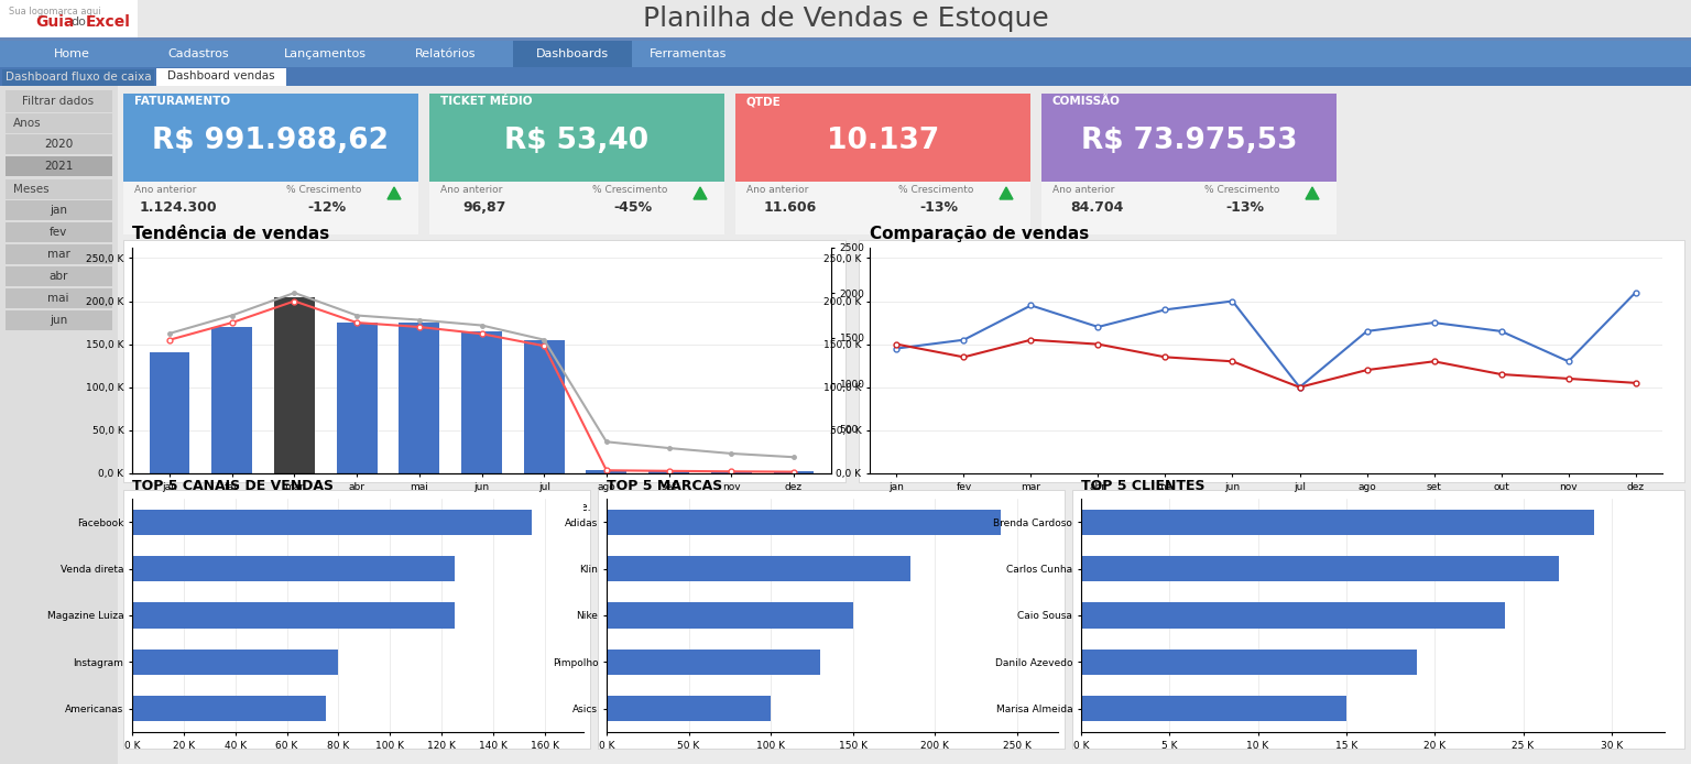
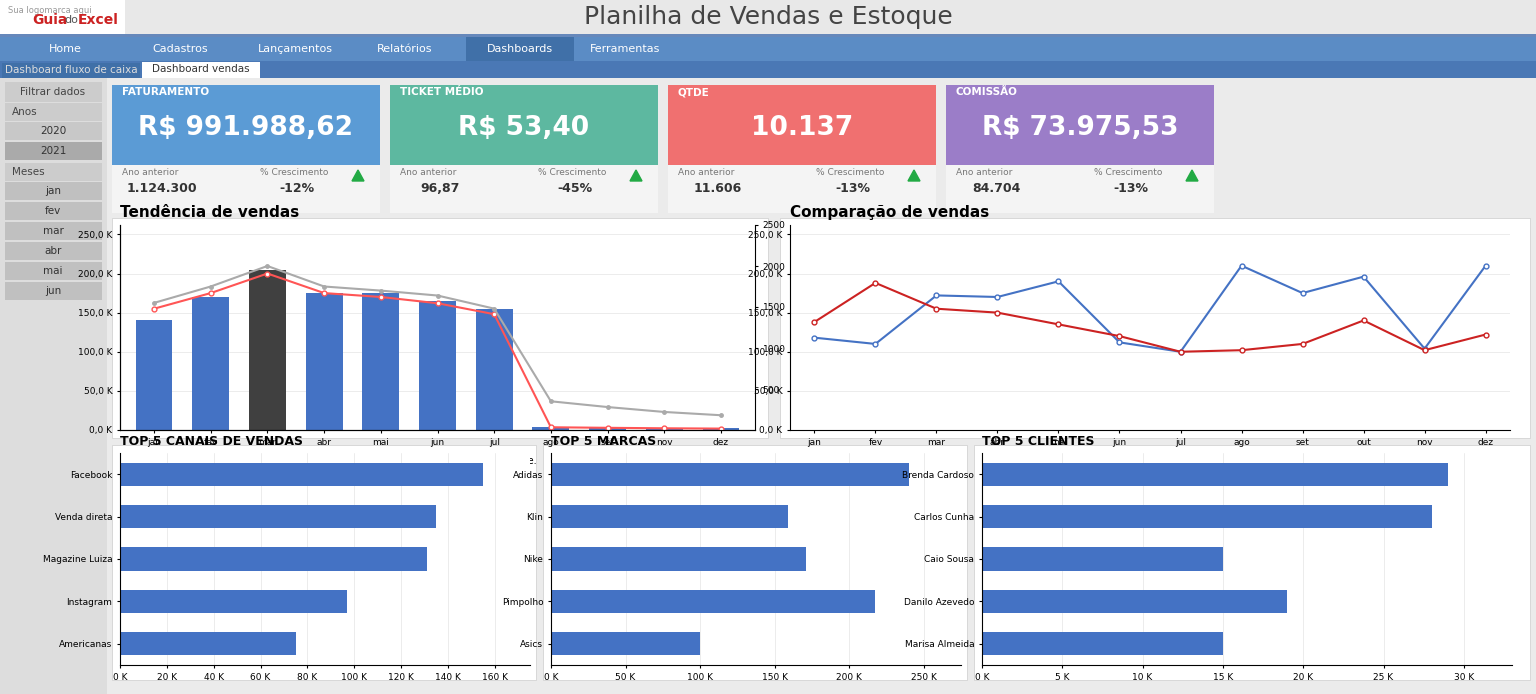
Comparação de vendas/Esterano/jan: 145 K -> 118 K
Comparação de vendas/Ano anterior/jan: 150 K -> 138 K
Comparação de vendas/Esterano/fev: 155 K -> 110 K
Comparação de vendas/Ano anterior/fev: 135 K -> 188 K
Comparação de vendas/Esterano/mar: 195 K -> 172 K
Comparação de vendas/Esterano/jun: 200 K -> 112 K
Comparação de vendas/Ano anterior/jun: 130 K -> 120 K
Comparação de vendas/Esterano/ago: 165 K -> 210 K
Comparação de vendas/Ano anterior/ago: 120 K -> 102 K
Comparação de vendas/Ano anterior/set: 130 K -> 110 K
Comparação de vendas/Esterano/out: 165 K -> 196 K
Comparação de vendas/Ano anterior/out: 115 K -> 140 K
Comparação de vendas/Esterano/nov: 130 K -> 104 K
Comparação de vendas/Ano anterior/nov: 110 K -> 102 K
Comparação de vendas/Ano anterior/dez: 105 K -> 122 K
TOP 5 CANAIS DE VENDAS/Venda direta: 125 K -> 135 K
TOP 5 CANAIS DE VENDAS/Magazine Luiza: 125 K -> 131 K
TOP 5 CANAIS DE VENDAS/Instagram: 80 K -> 97 K
TOP 5 MARCAS/Klin: 185 K -> 159 K
TOP 5 MARCAS/Nike: 150 K -> 171 K
TOP 5 MARCAS/Pimpolho: 130 K -> 217 K
TOP 5 CLIENTES/Carlos Cunha: 27 K -> 28 K
TOP 5 CLIENTES/Caio Sousa: 24 K -> 15 K
